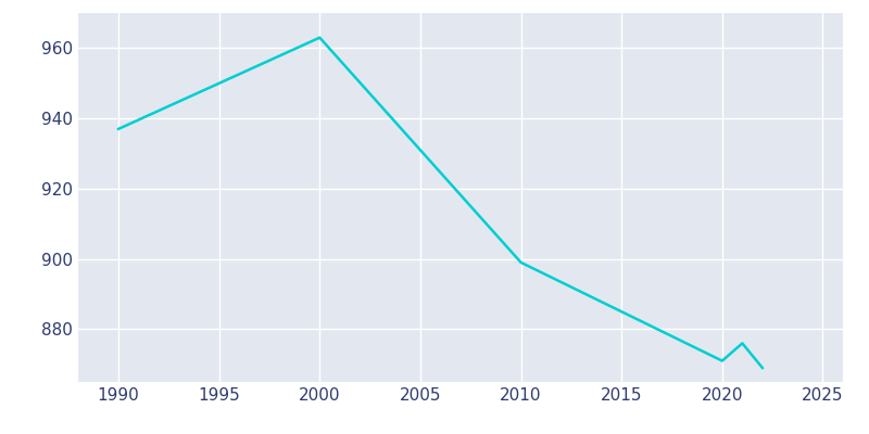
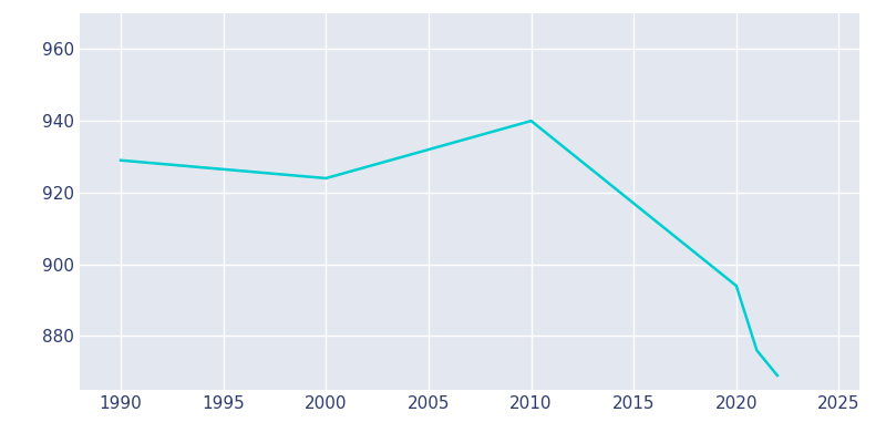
1990: 937 -> 929
2000: 963 -> 924
2010: 899 -> 940
2020: 871 -> 894
